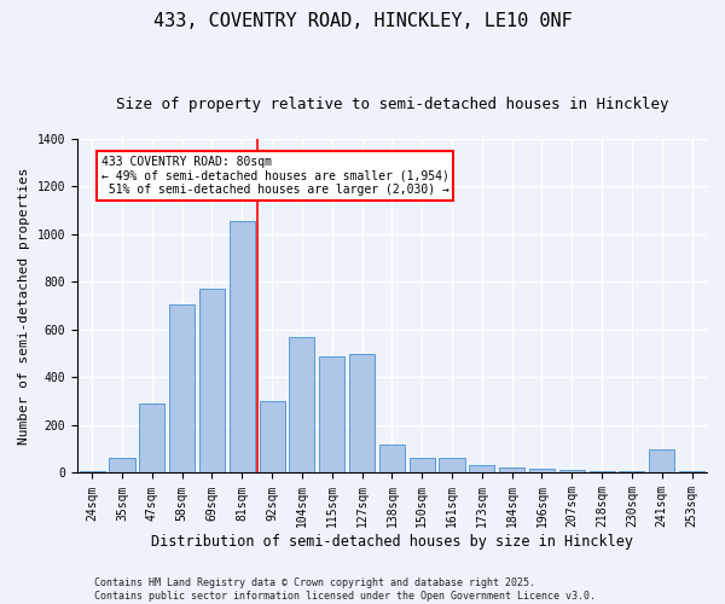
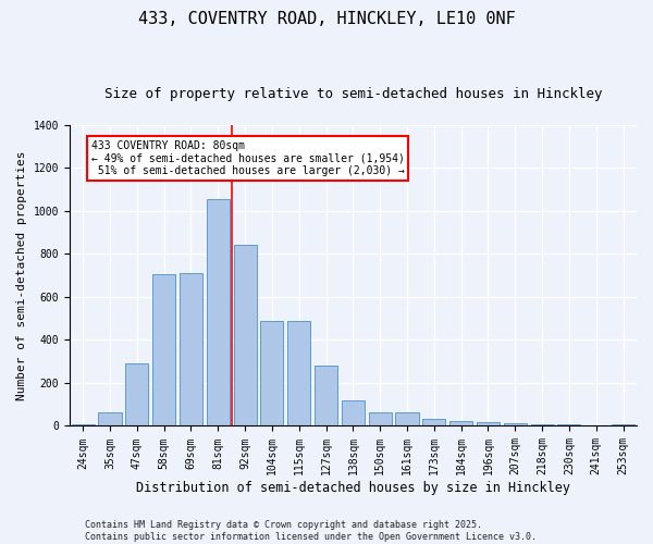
69sqm: 770 -> 710
92sqm: 300 -> 840
104sqm: 570 -> 490
127sqm: 500 -> 280
241sqm: 100 -> 0
